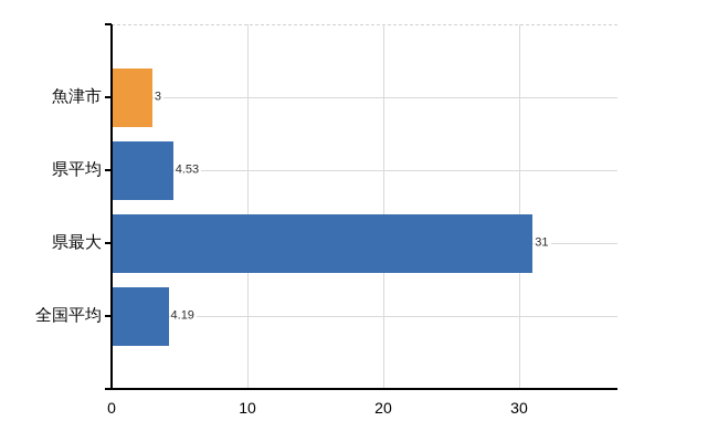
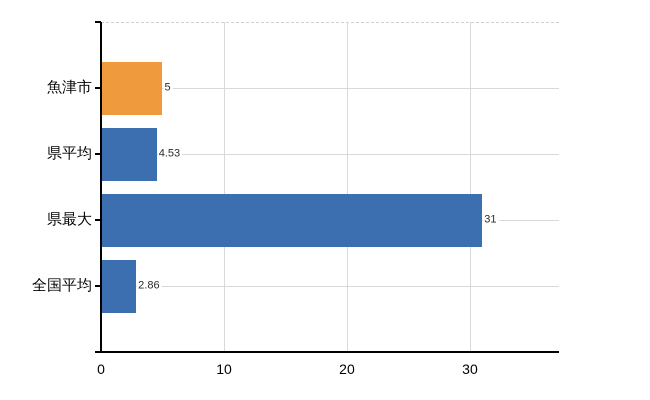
魚津市: 3 -> 5
全国平均: 4.19 -> 2.86
